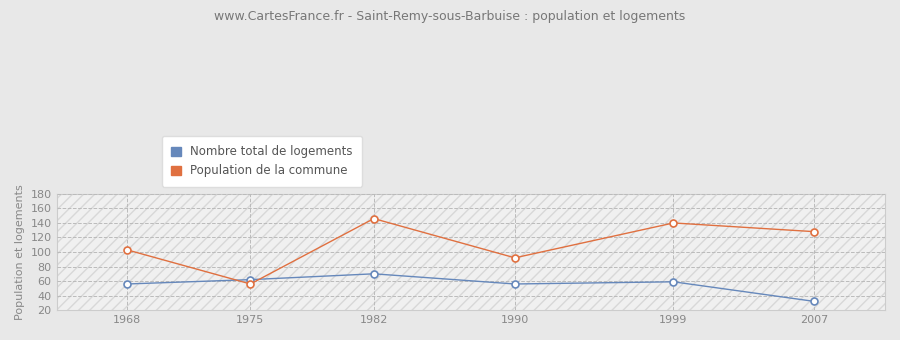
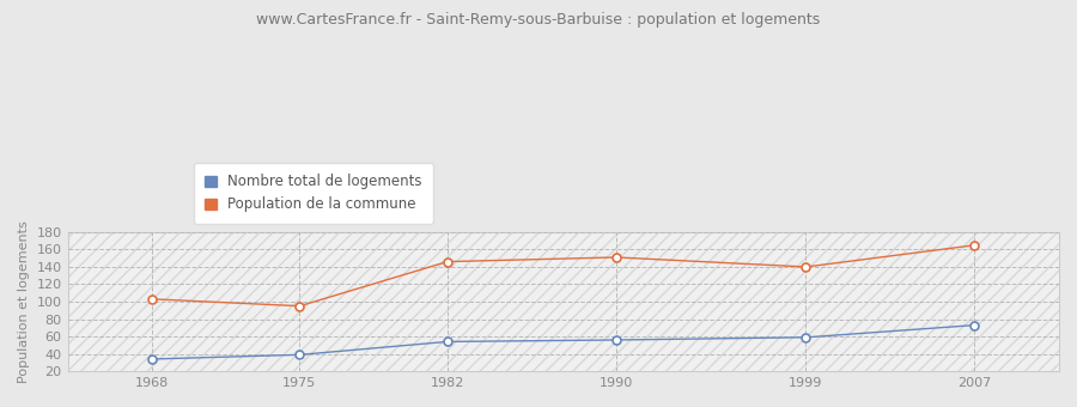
Nombre total de logements/1968: 56 -> 34
Nombre total de logements/1975: 62 -> 39
Population de la commune/1975: 56 -> 95
Nombre total de logements/1982: 70 -> 54
Population de la commune/1990: 92 -> 151
Nombre total de logements/2007: 32 -> 73
Population de la commune/2007: 128 -> 165
